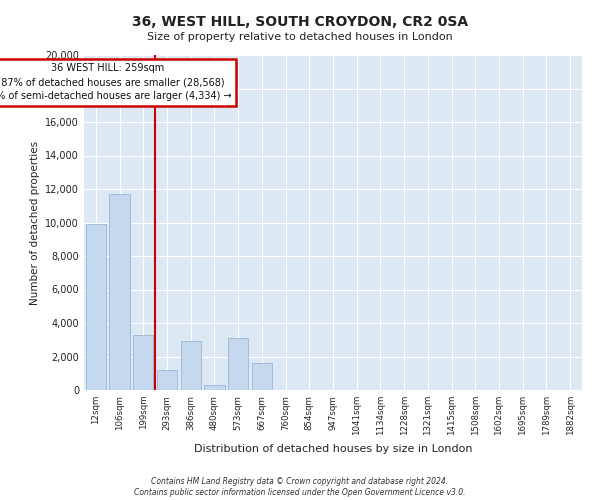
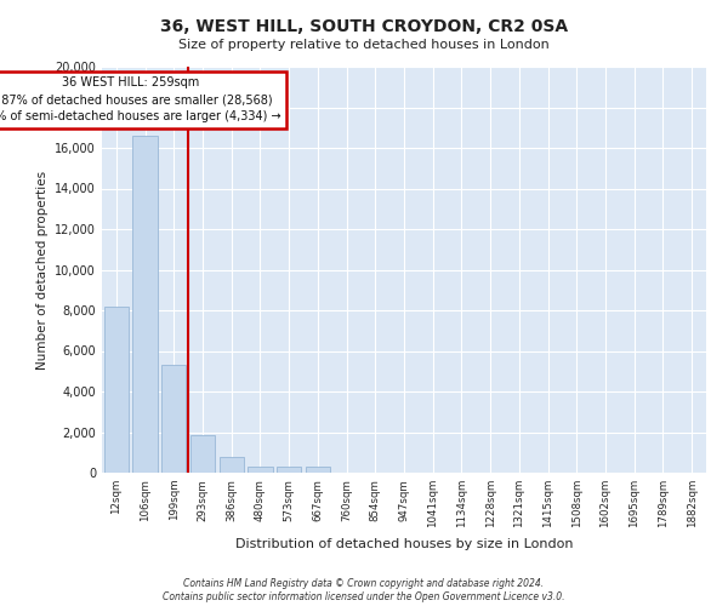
12sqm: 9,900 -> 8,200
106sqm: 11,700 -> 16,600
199sqm: 3,300 -> 5,300
293sqm: 1,200 -> 1,800
386sqm: 2,900 -> 800
573sqm: 3,100 -> 300
667sqm: 1,600 -> 300
